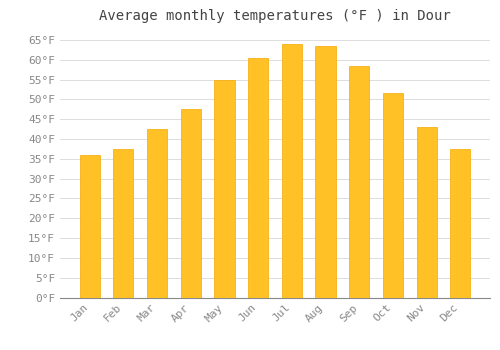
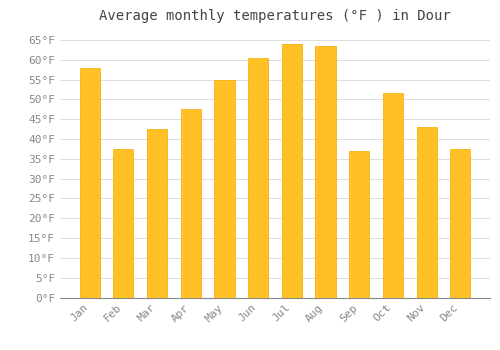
Jan: 36.0°F -> 58.0°F
Sep: 58.5°F -> 37.0°F
